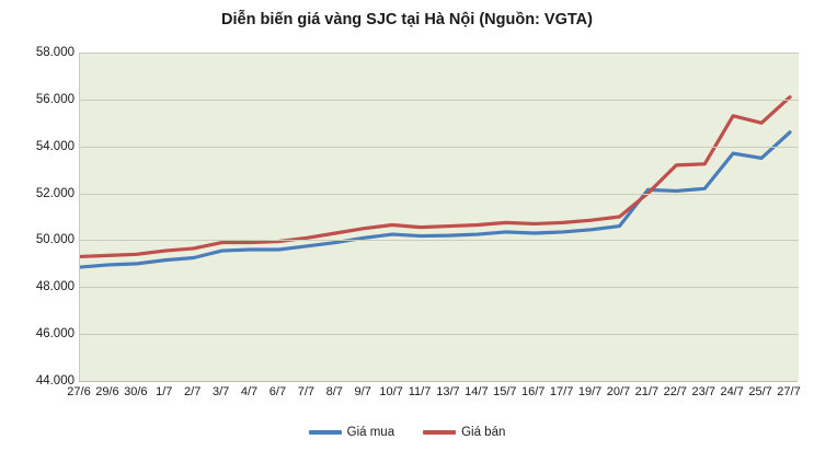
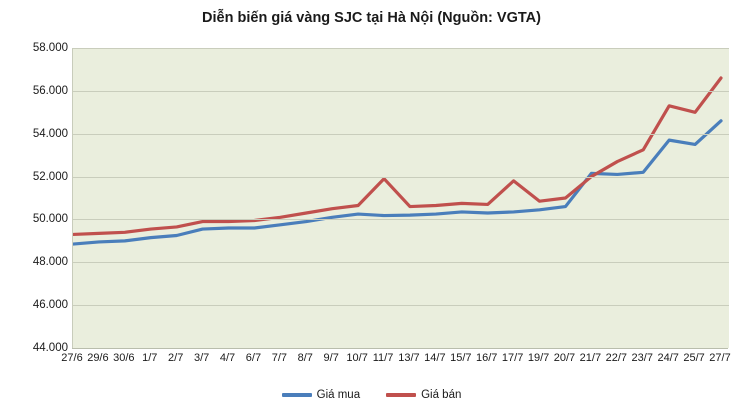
Giá bán/11/7: 50600 -> 51900
Giá bán/17/7: 50800 -> 51800
Giá bán/22/7: 53200 -> 52700
Giá bán/27/7: 56100 -> 56600
